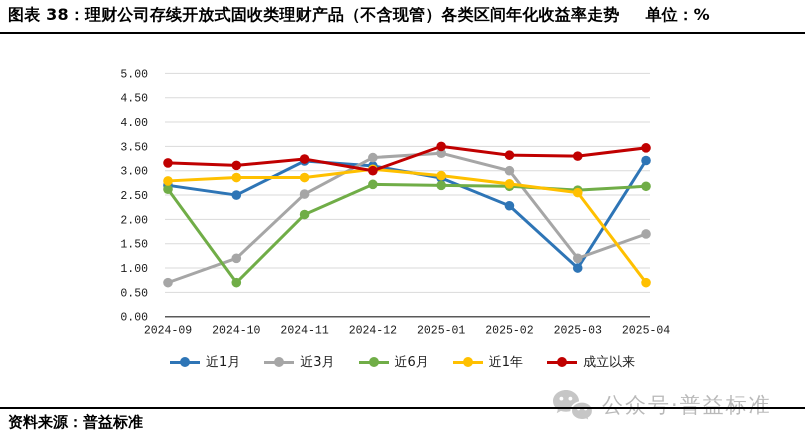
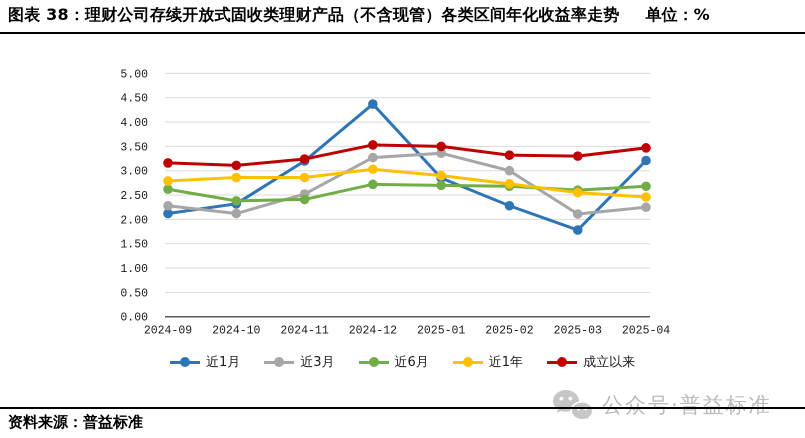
近1月/2024-09: 2.7 -> 2.1
近3月/2024-09: 0.7 -> 2.3
近1月/2024-10: 2.5 -> 2.3
近3月/2024-10: 1.2 -> 2.1
近6月/2024-10: 0.7 -> 2.4
近6月/2024-11: 2.1 -> 2.4
近1月/2024-12: 3.1 -> 4.4
成立以来/2024-12: 3.0 -> 3.5
近1月/2025-03: 1.0 -> 1.8
近3月/2025-03: 1.2 -> 2.1
近3月/2025-04: 1.7 -> 2.2
近1年/2025-04: 0.7 -> 2.5
